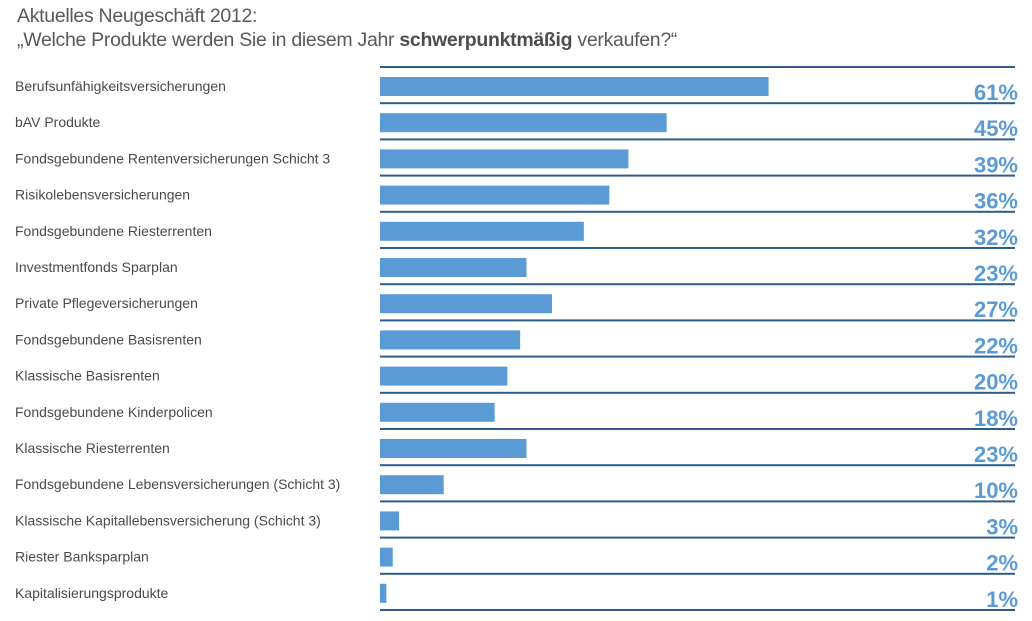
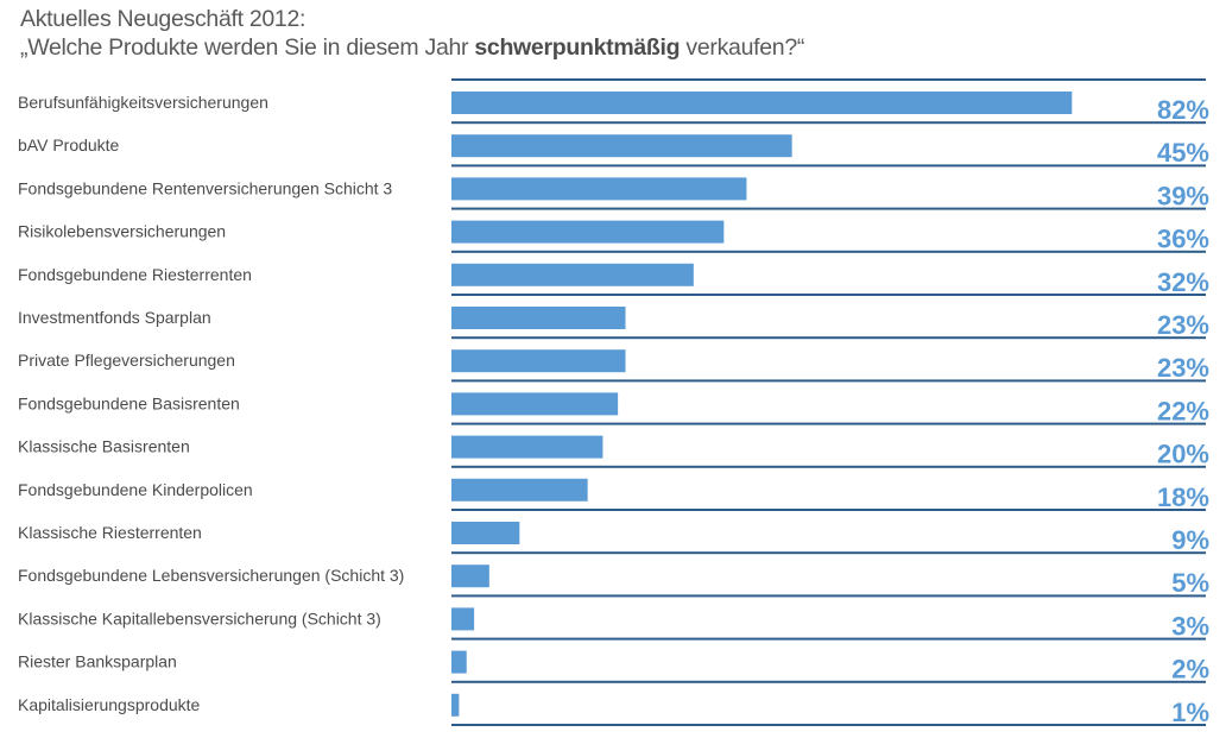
Berufsunfähigkeitsversicherungen: 61% -> 82%
Private Pflegeversicherungen: 27% -> 23%
Klassische Riesterrenten: 23% -> 9%
Fondsgebundene Lebensversicherungen (Schicht 3): 10% -> 5%
